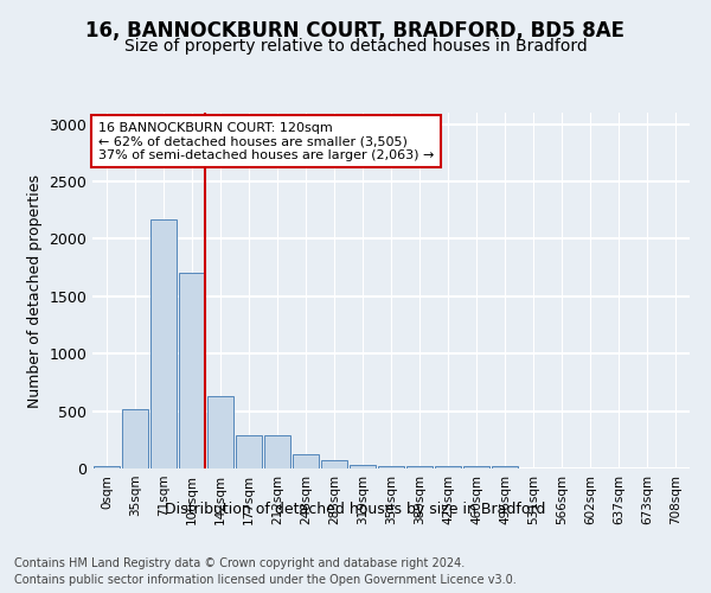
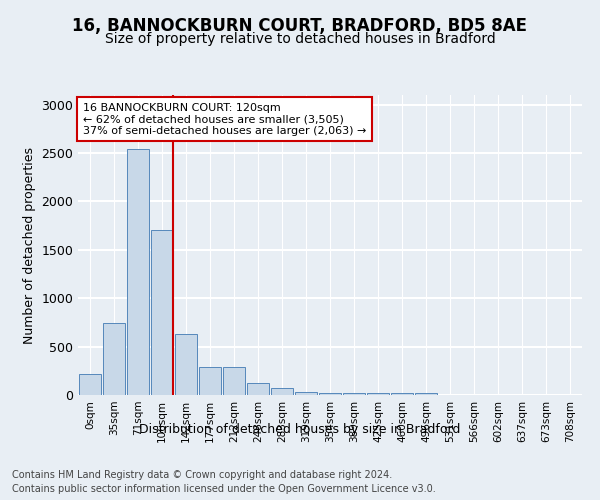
0sqm: 20 -> 220
35sqm: 520 -> 740
71sqm: 2170 -> 2540
